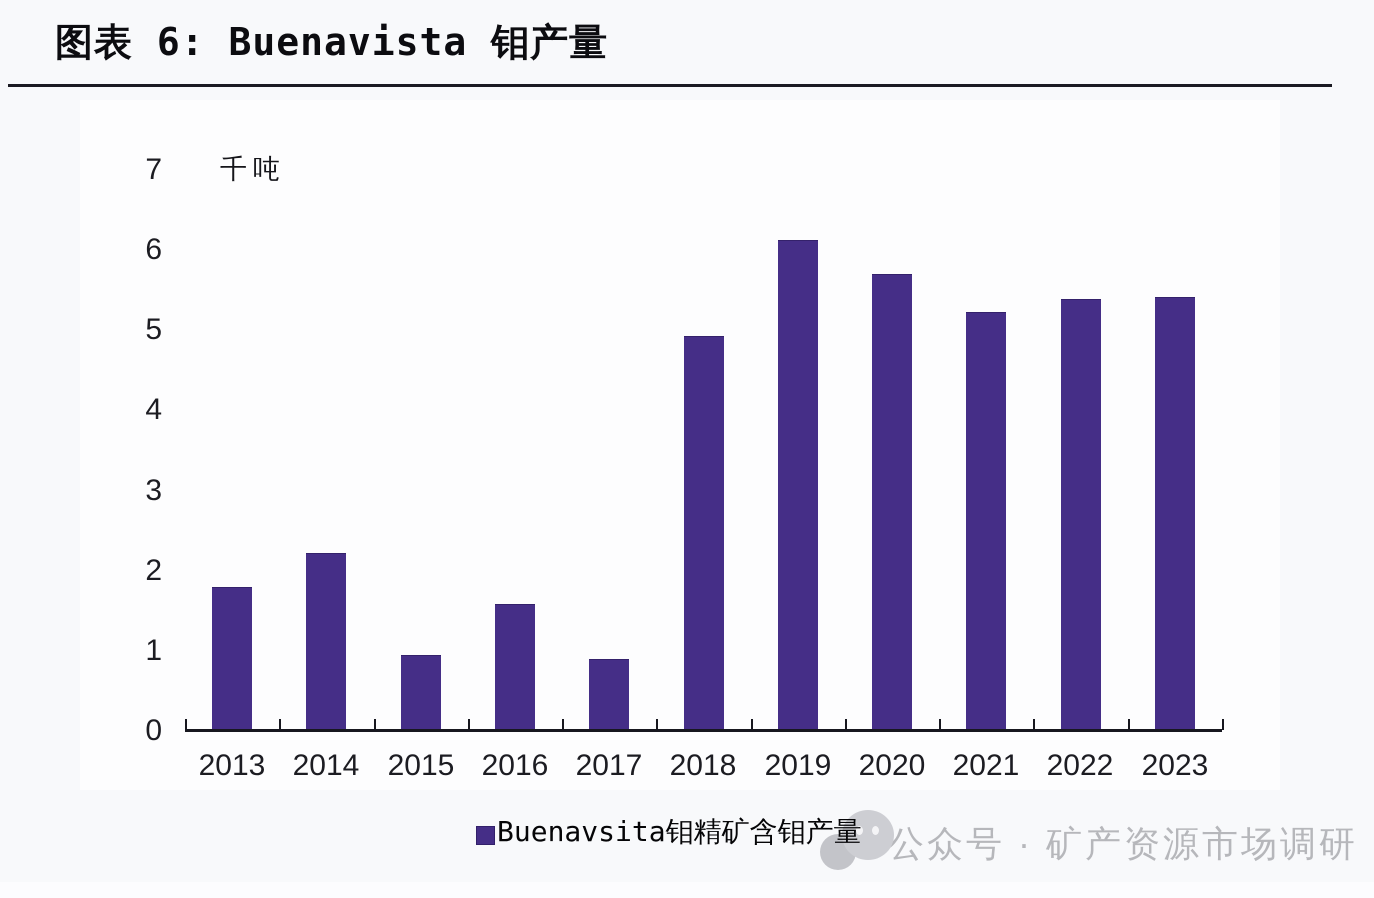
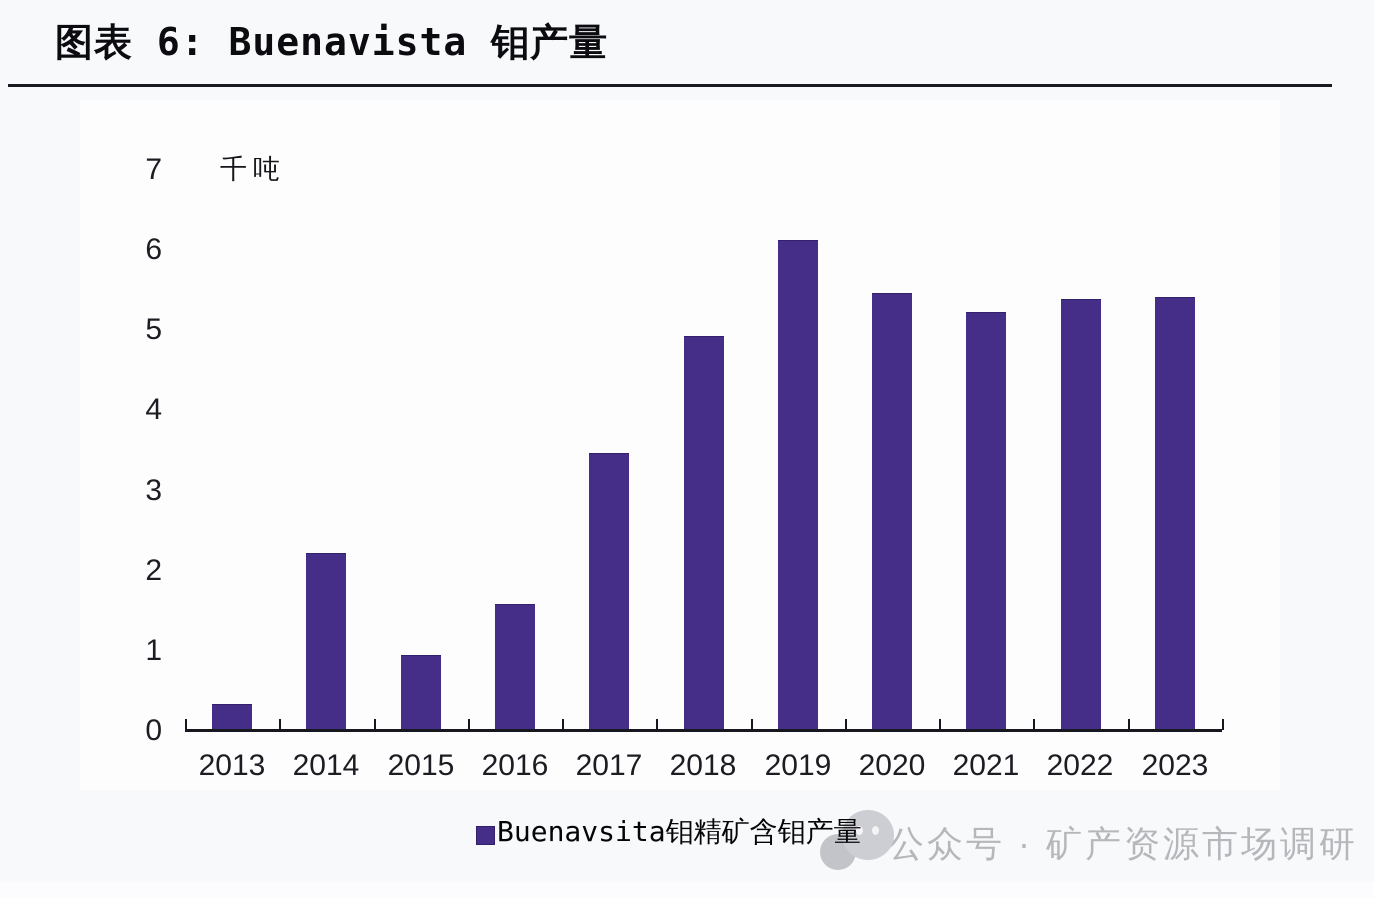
2013: 1.8 -> 0.3
2017: 0.9 -> 3.5
2020: 5.7 -> 5.5
